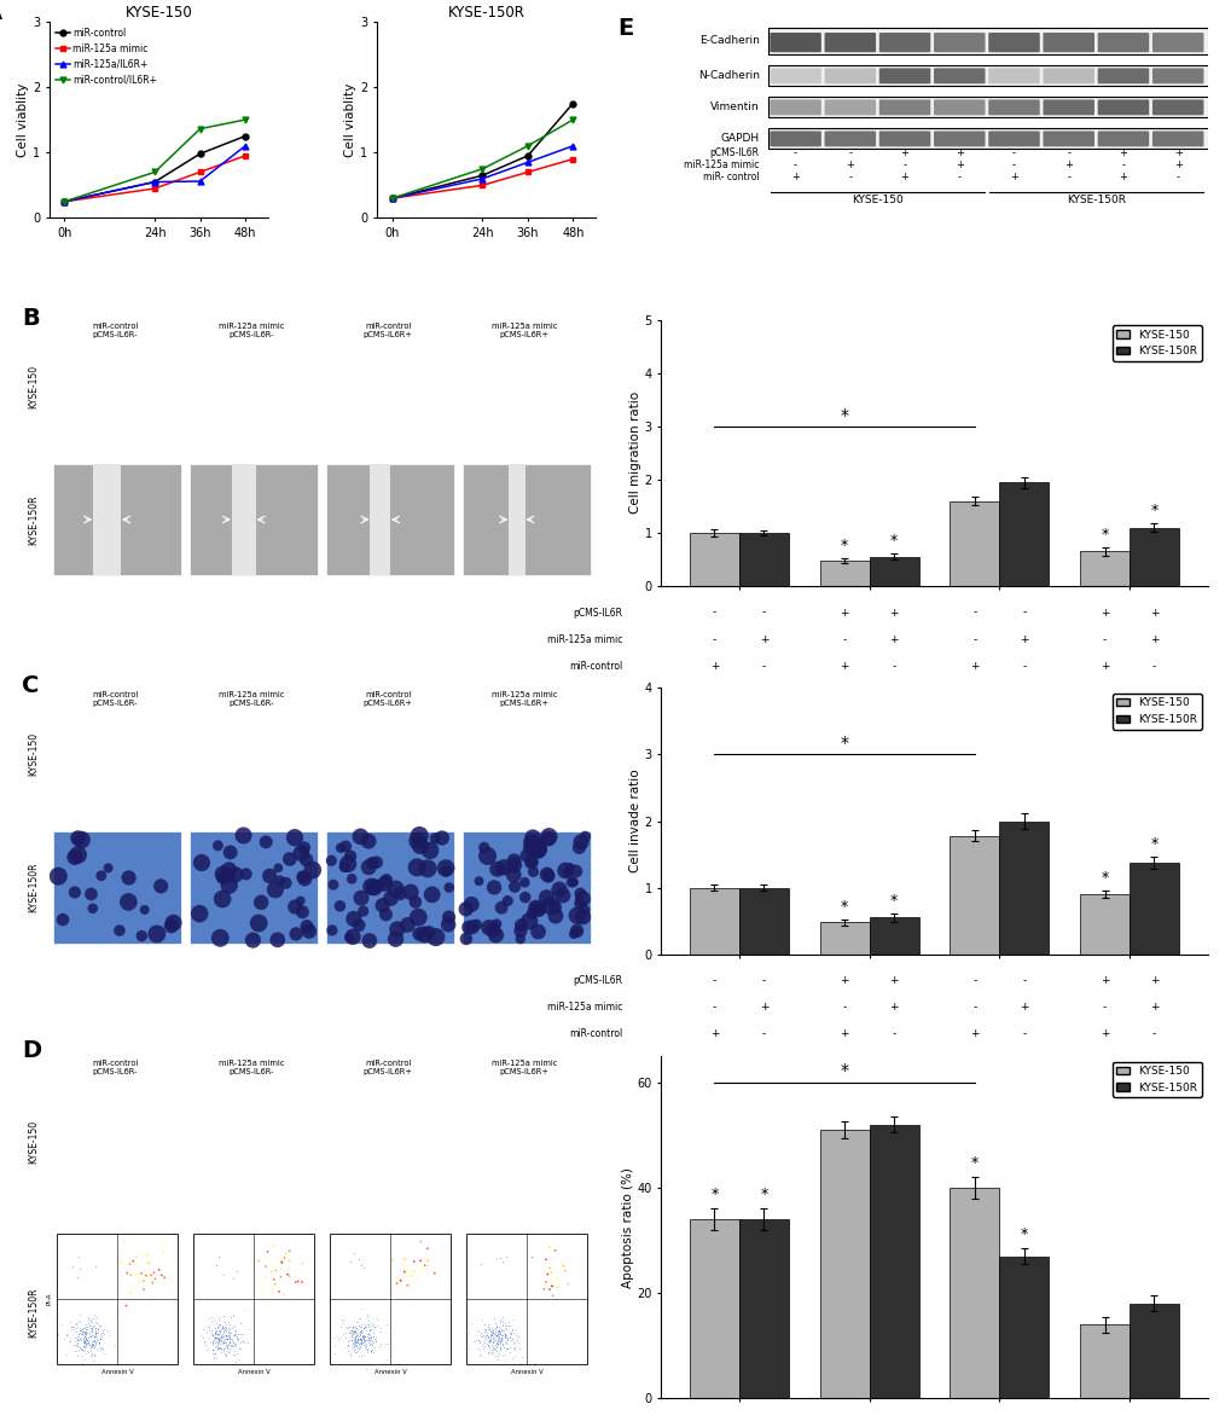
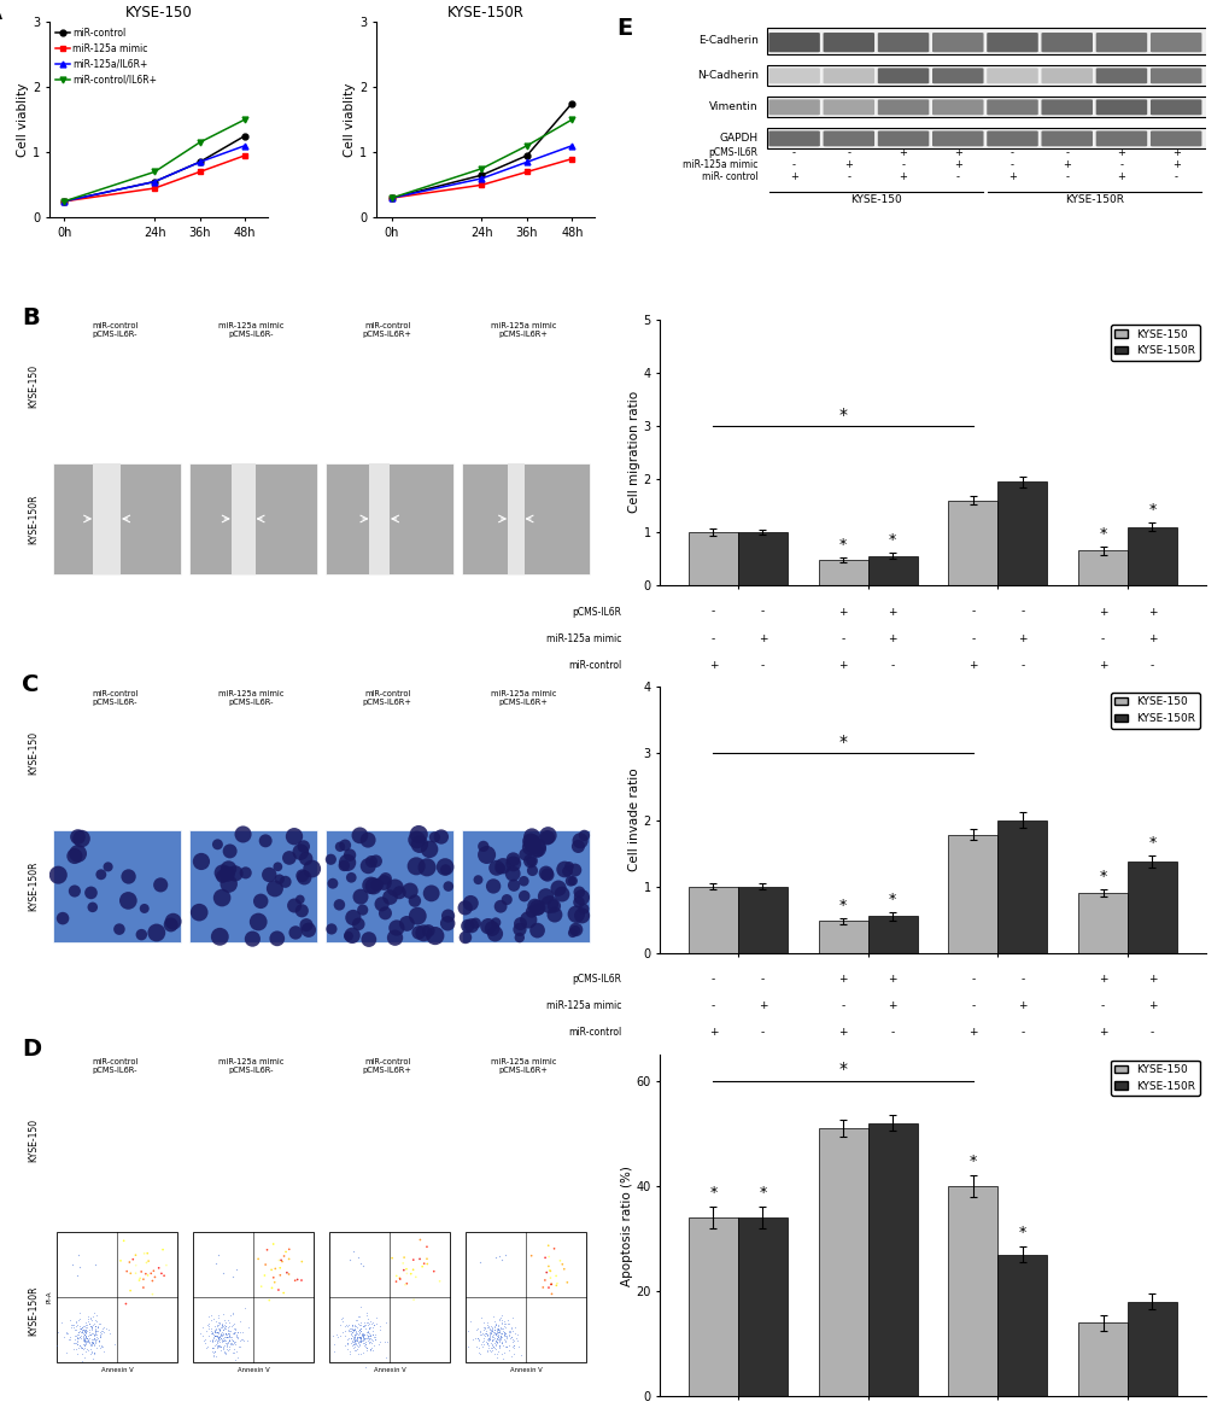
KYSE-150/miR-control/36h: 0.98 -> 0.85
KYSE-150/miR-125a/IL6R+/36h: 0.56 -> 0.85
KYSE-150/miR-control/IL6R+/36h: 1.36 -> 1.15
